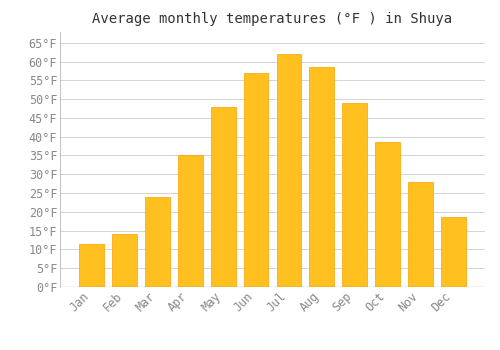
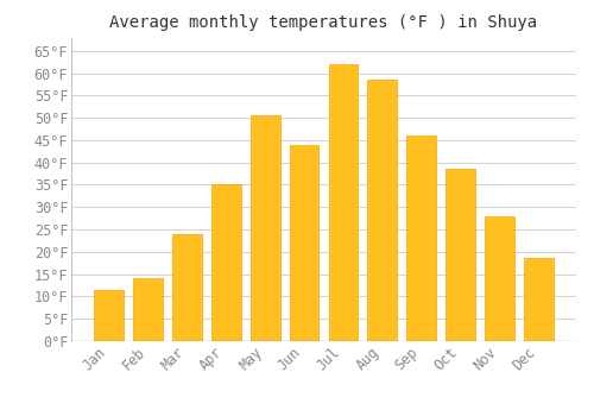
May: 48.0°F -> 50.5°F
Jun: 57.0°F -> 44.0°F
Sep: 49.0°F -> 46.0°F
